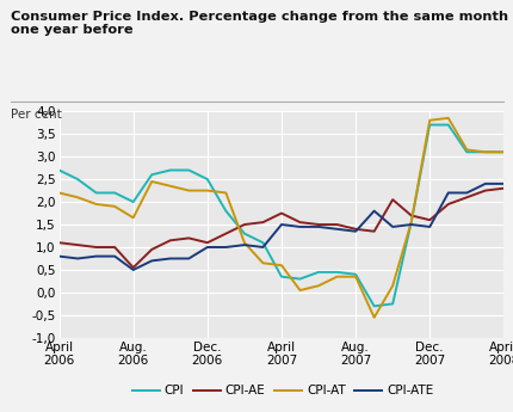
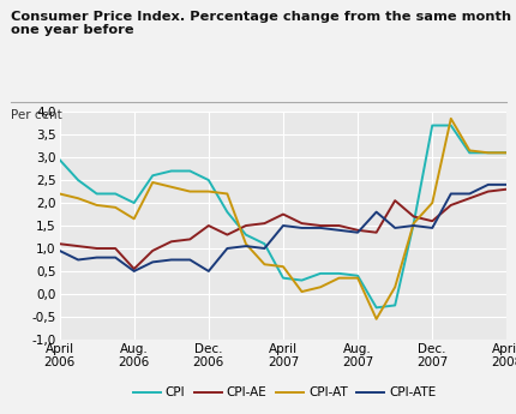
CPI/April 2006: 2,70 -> 2,95
CPI-ATE/April 2006: 0,80 -> 0,95
CPI-AE/Dec. 2006: 1,10 -> 1,50
CPI-ATE/Dec. 2006: 1,00 -> 0,50
CPI-AT/Dec. 2007: 3,80 -> 2,00
